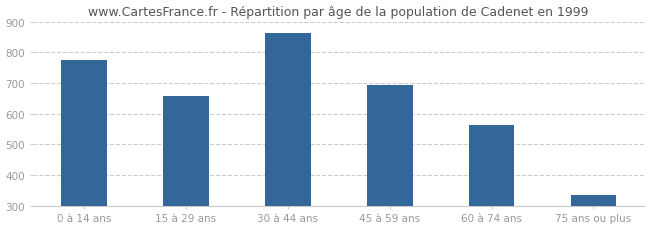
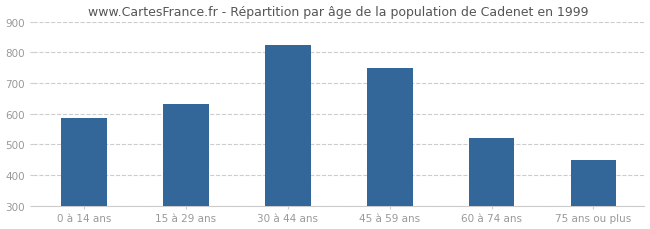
0 à 14 ans: 775 -> 585
15 à 29 ans: 658 -> 630
30 à 44 ans: 862 -> 825
45 à 59 ans: 692 -> 750
60 à 74 ans: 563 -> 520
75 ans ou plus: 336 -> 450
